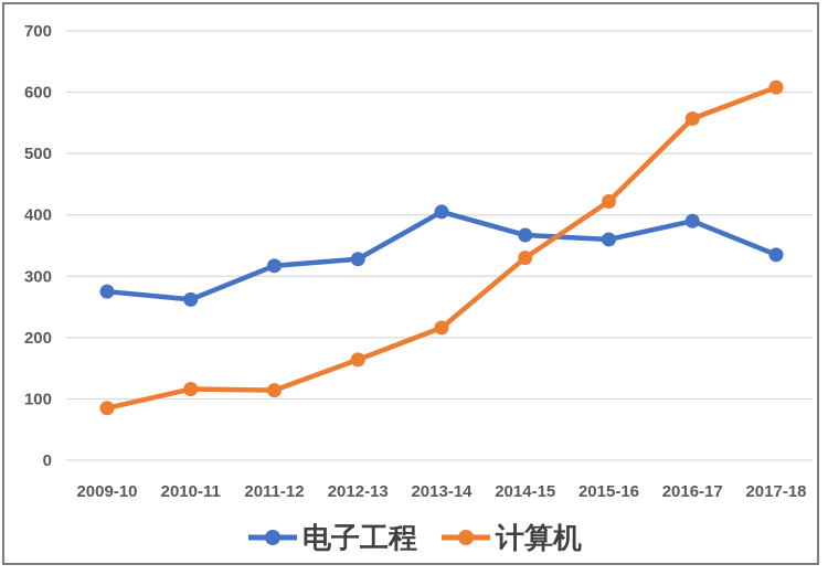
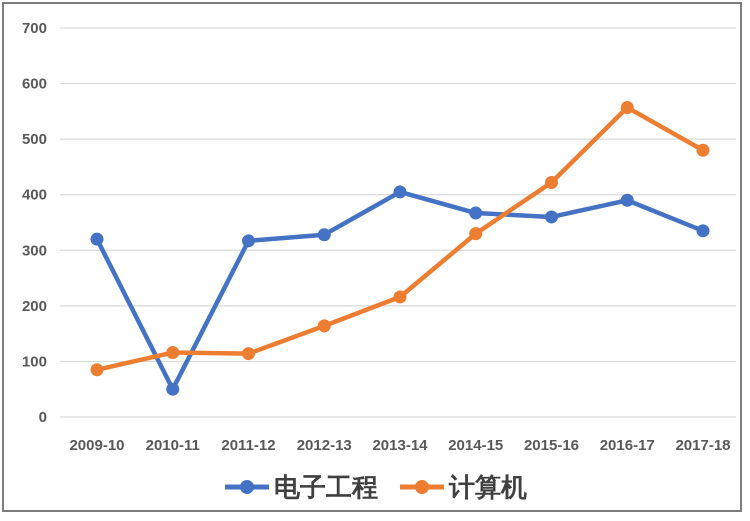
电子工程/2009-10: 280 -> 320
电子工程/2010-11: 260 -> 50
计算机/2017-18: 610 -> 480
